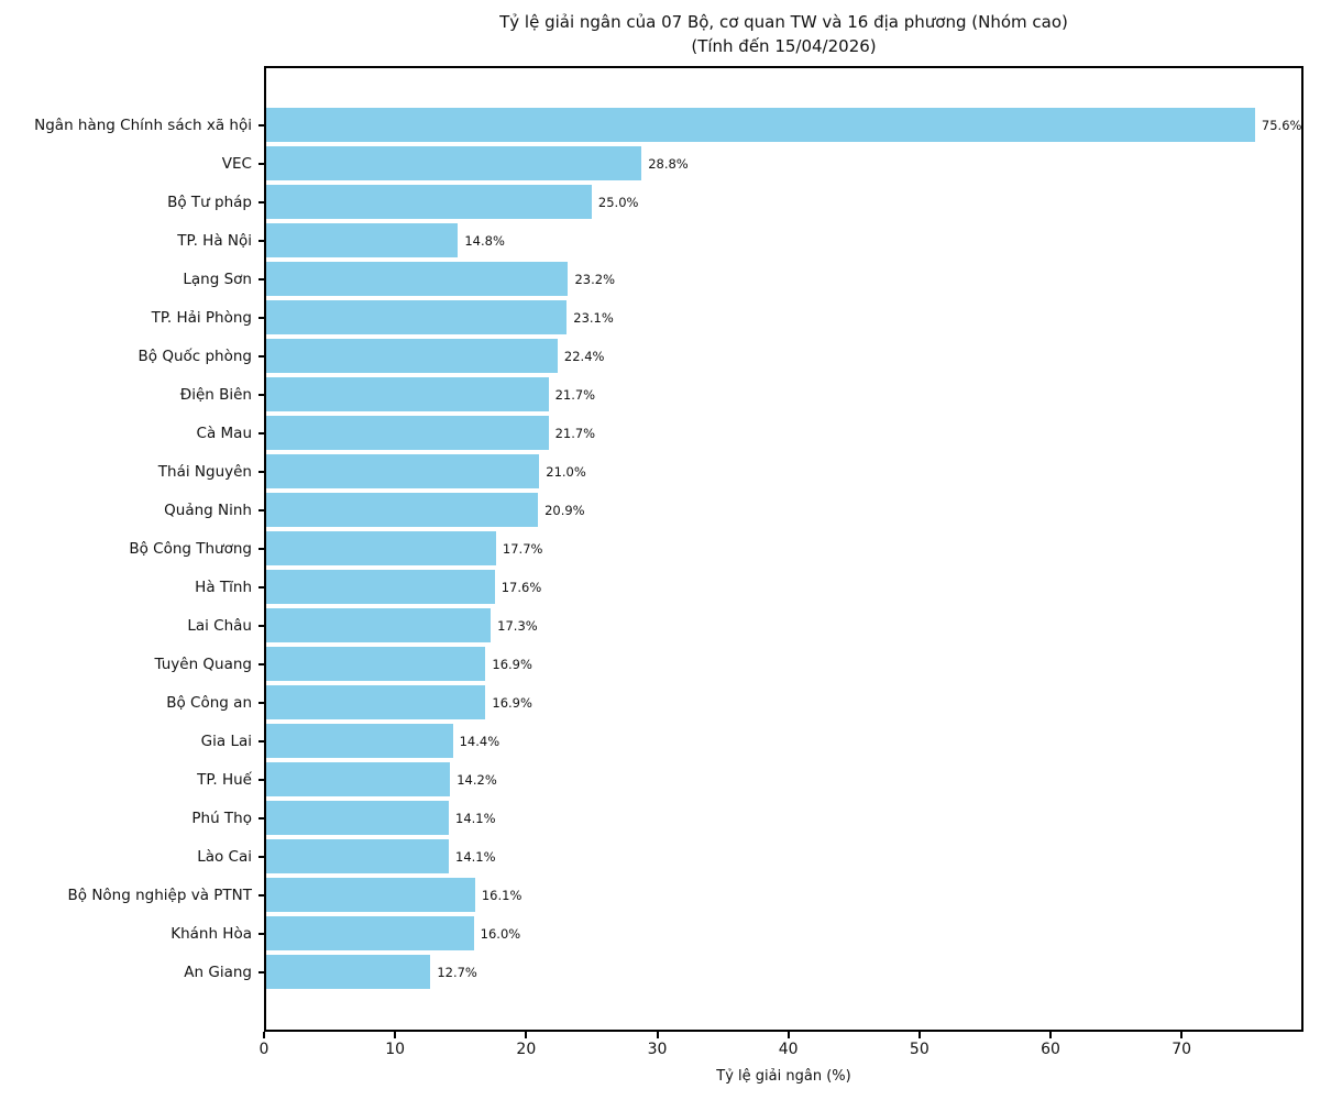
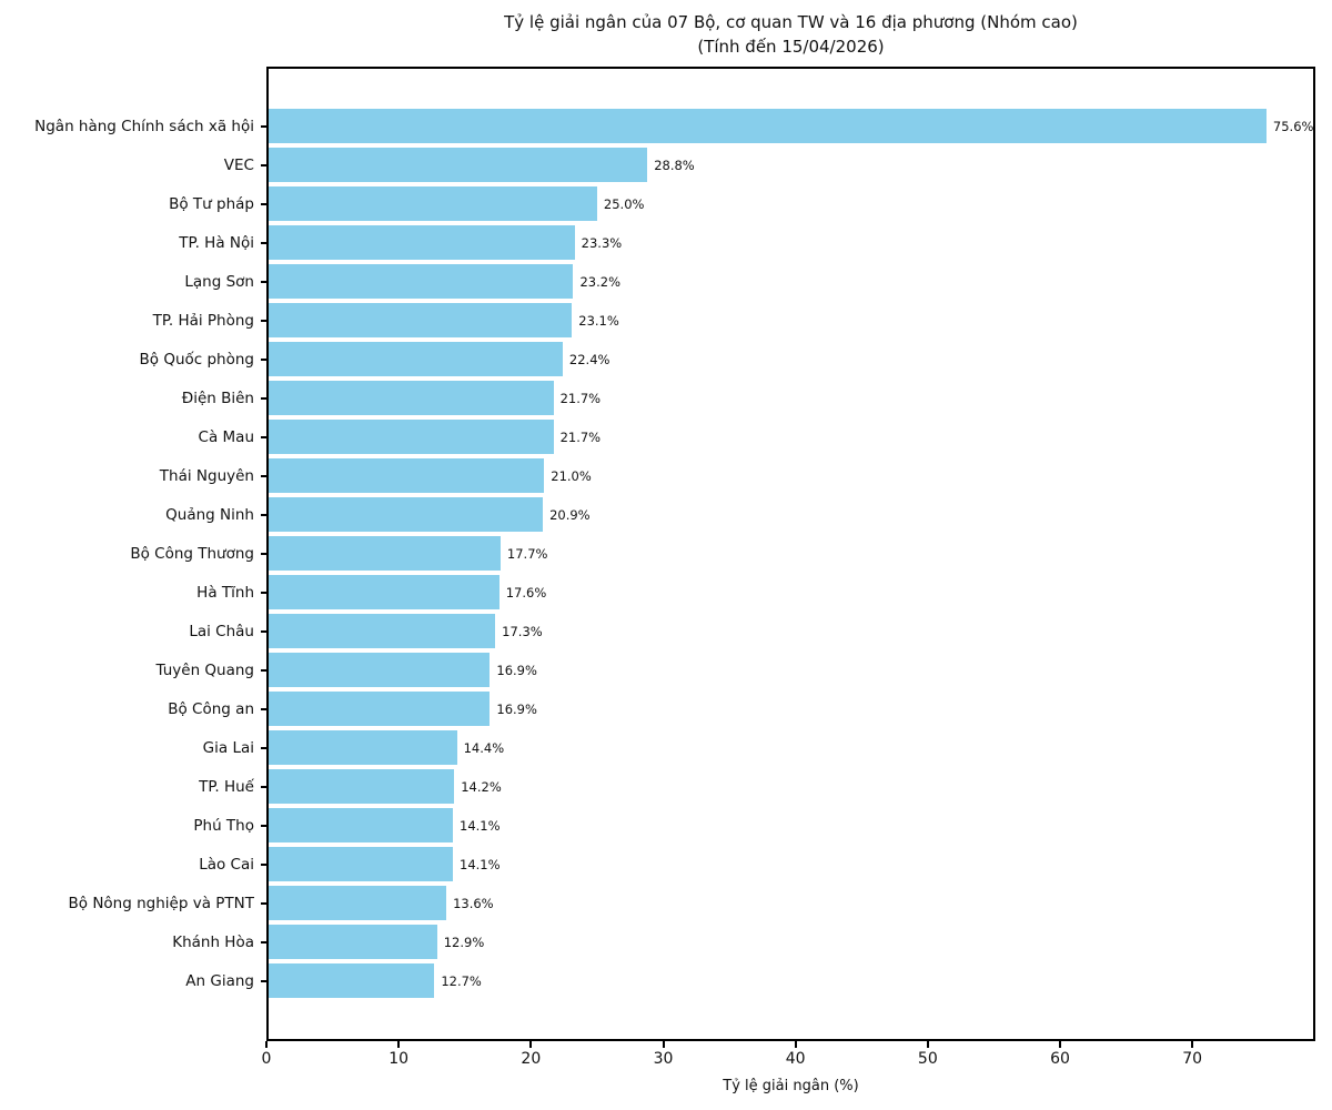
TP. Hà Nội: 14.8% -> 23.3%
Bộ Nông nghiệp và PTNT: 16.1% -> 13.6%
Khánh Hòa: 16.0% -> 12.9%
